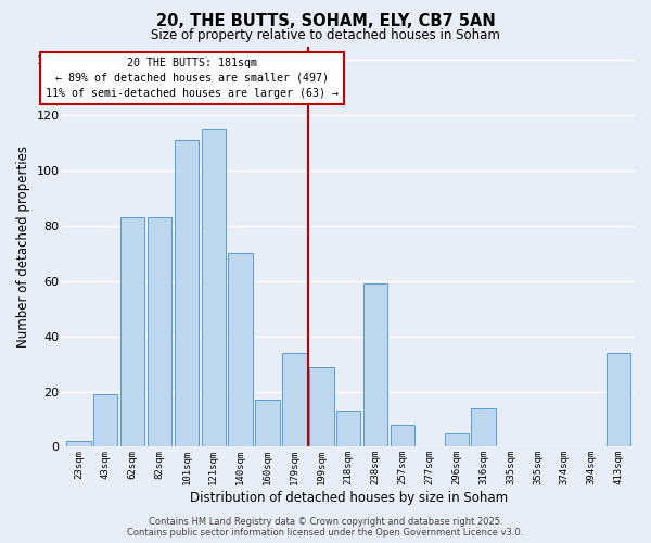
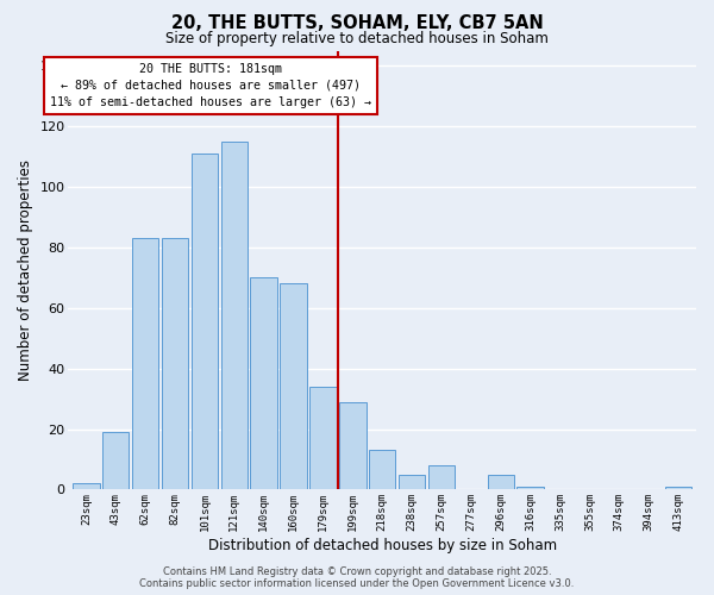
160sqm: 17 -> 68
238sqm: 59 -> 5
316sqm: 14 -> 1
413sqm: 34 -> 1
